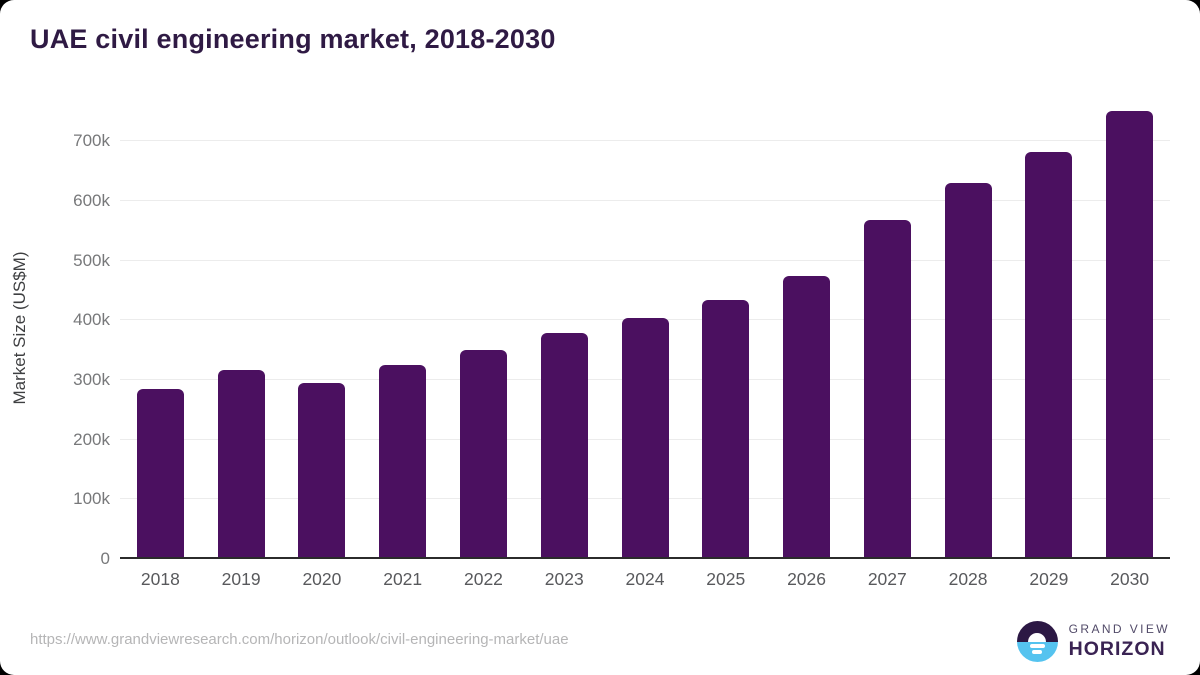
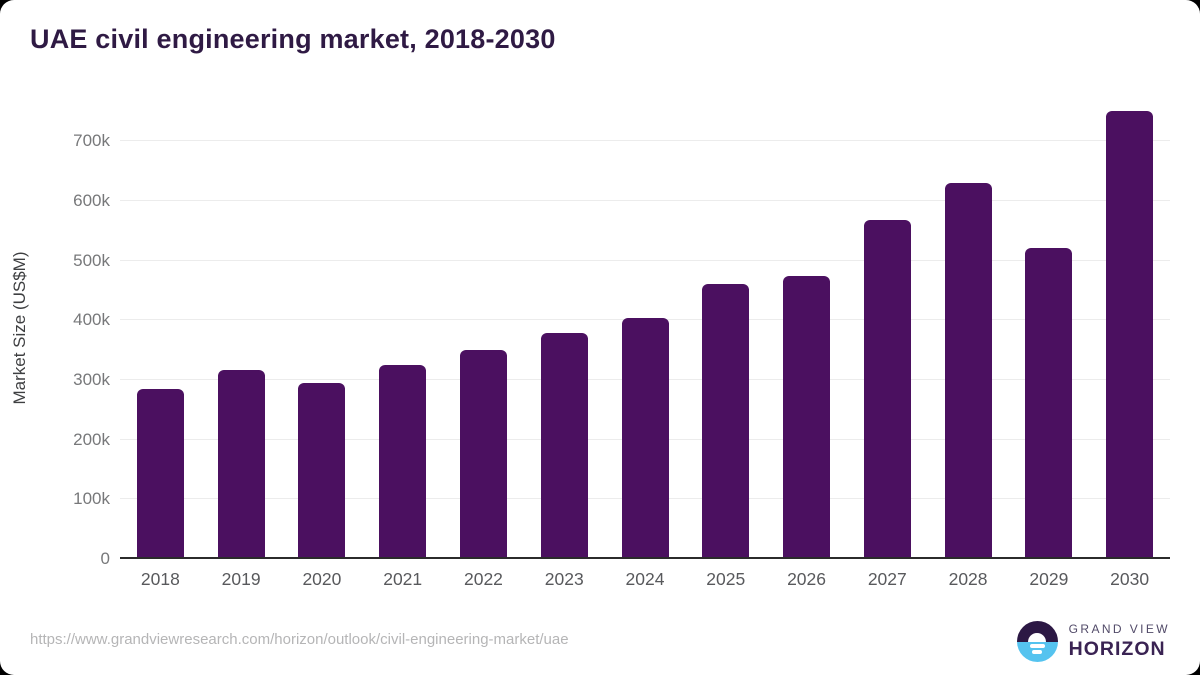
2025: 430k -> 460k
2029: 680k -> 520k
